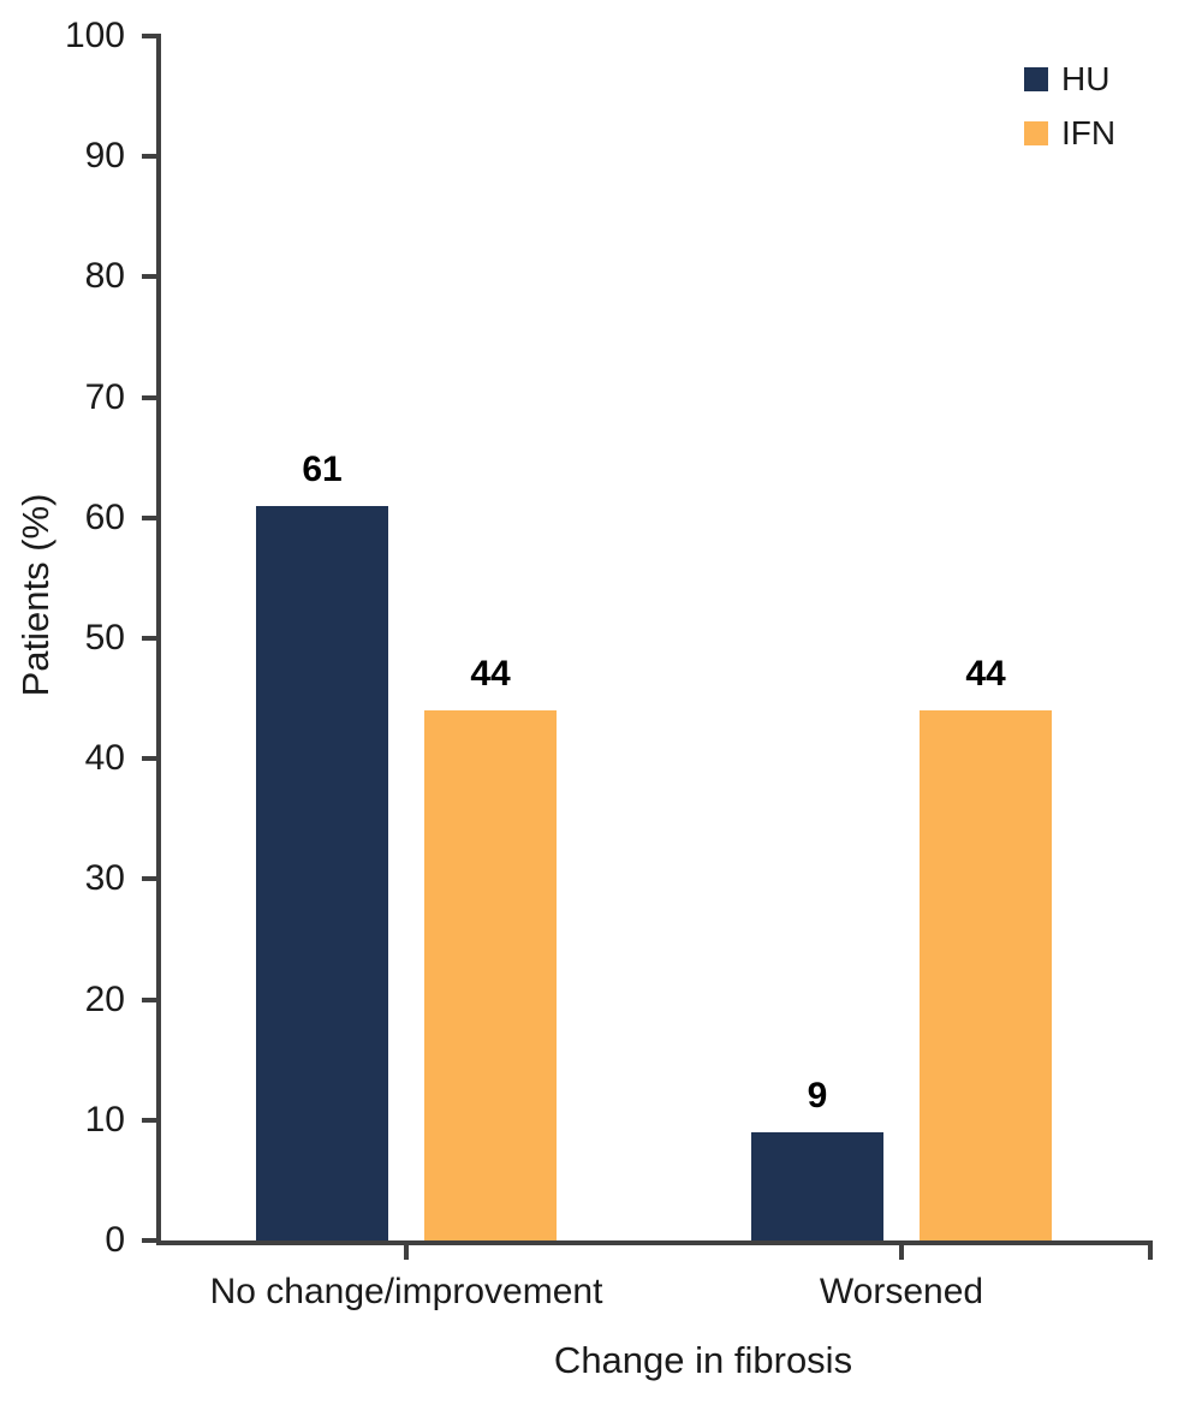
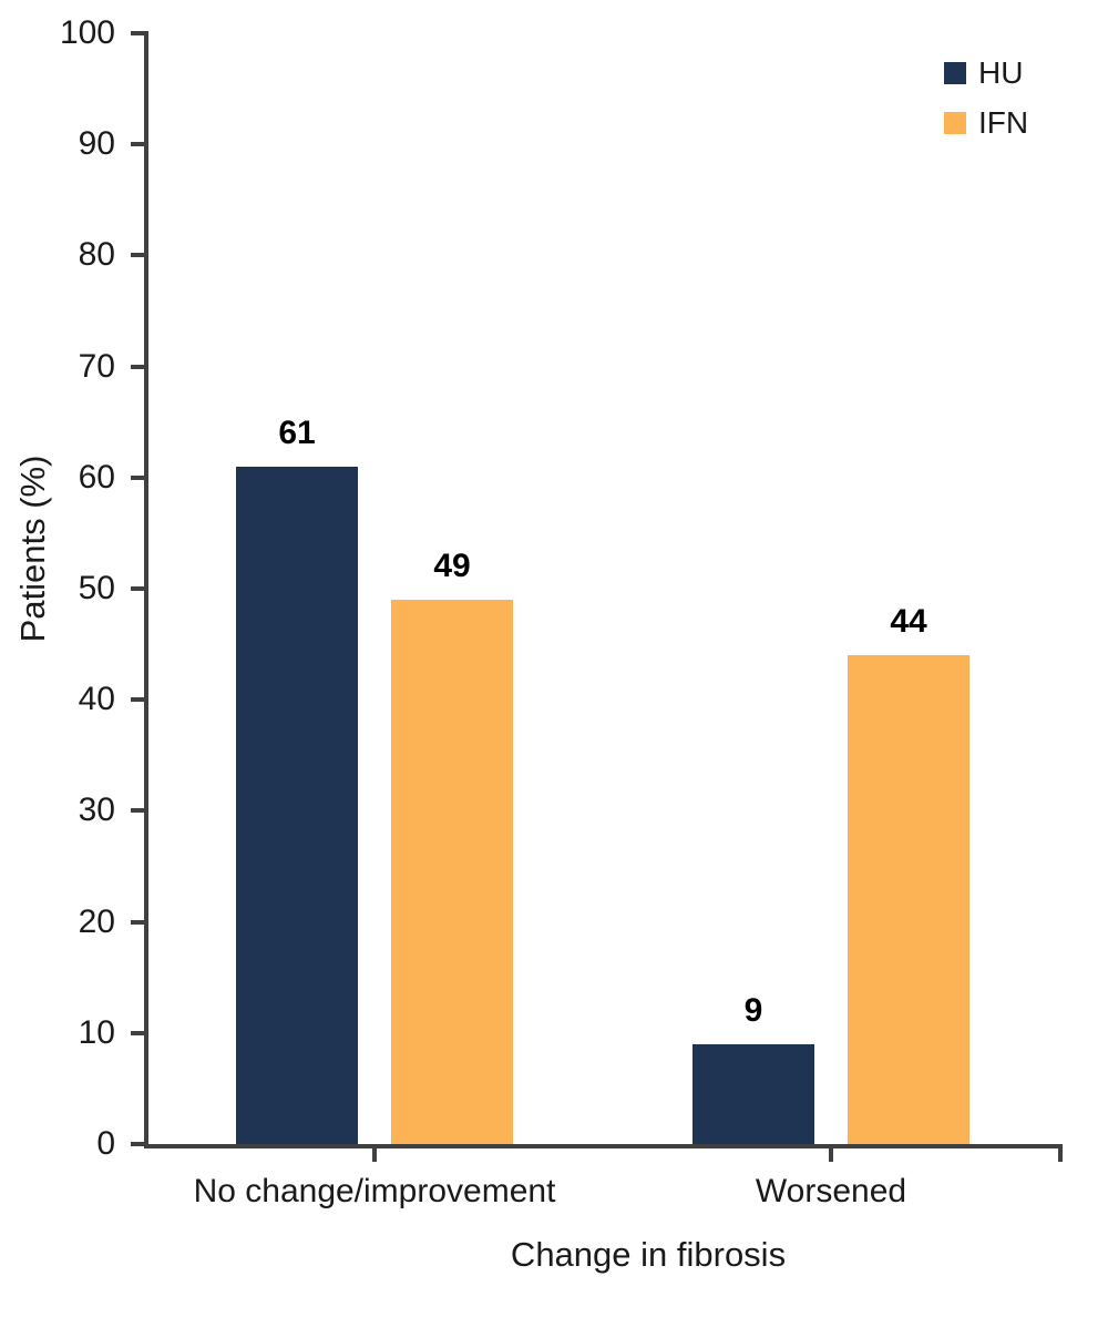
IFN/No change/improvement: 44 -> 49
